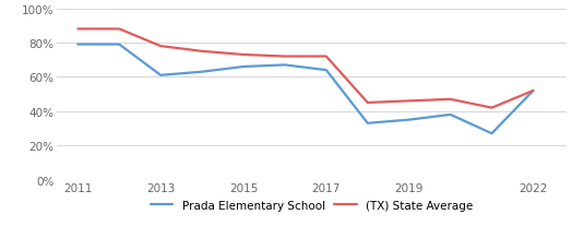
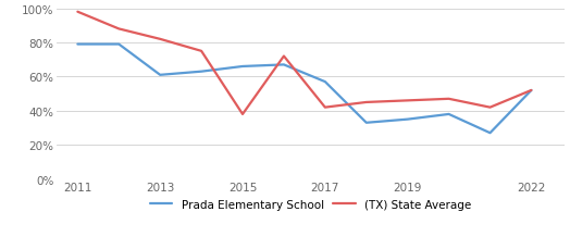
(TX) State Average/2011: 88% -> 98%
(TX) State Average/2013: 78% -> 82%
(TX) State Average/2015: 73% -> 38%
Prada Elementary School/2017: 64% -> 57%
(TX) State Average/2017: 72% -> 42%
